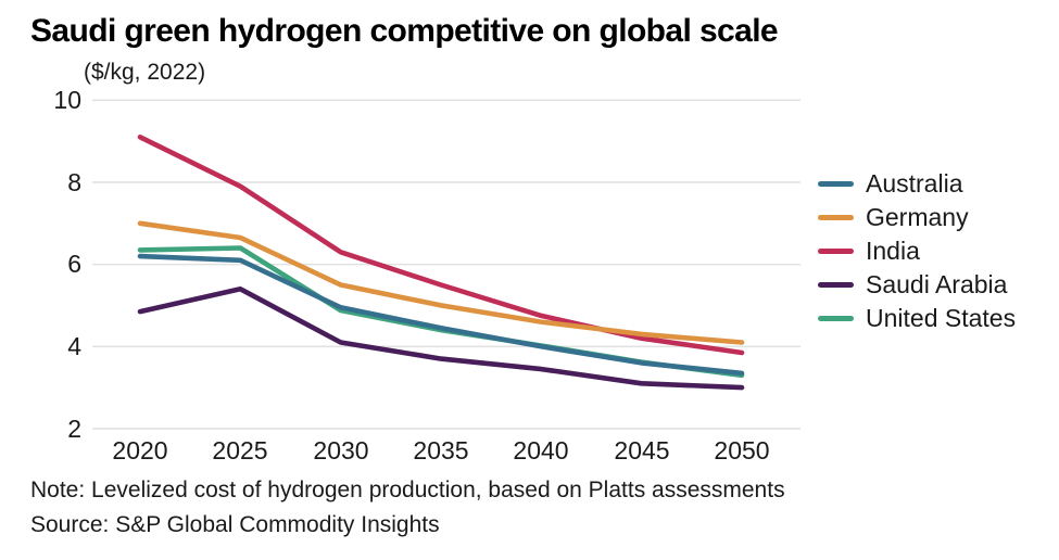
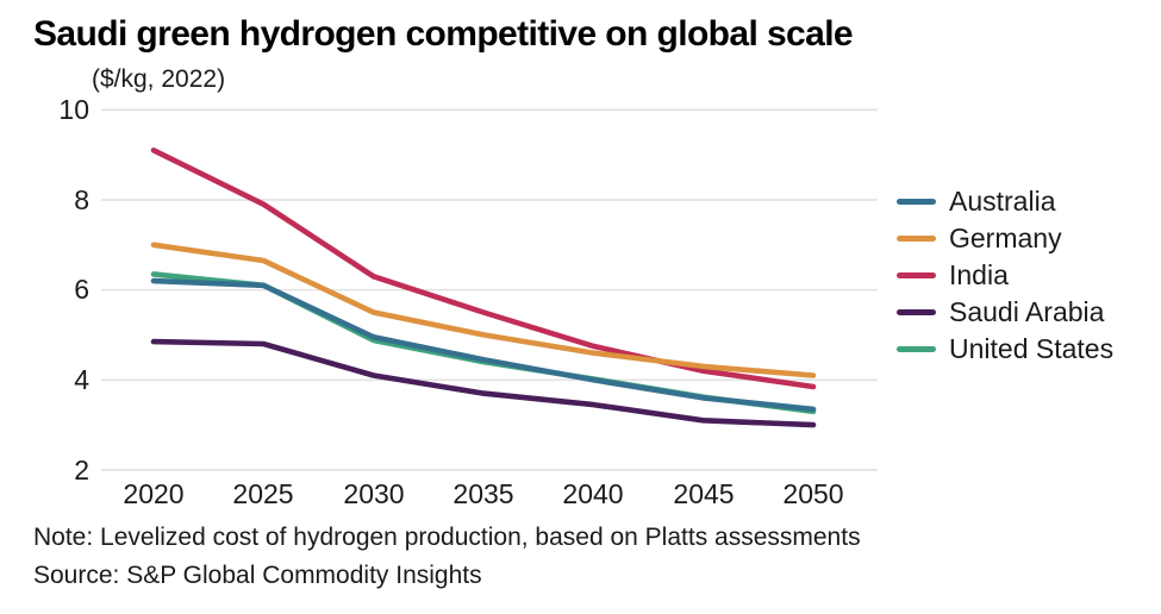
Saudi Arabia/2025: 5.4 -> 4.8
United States/2025: 6.4 -> 6.1
